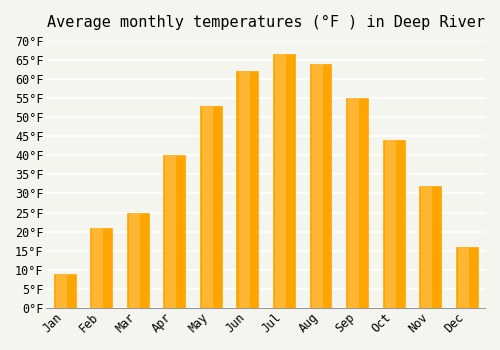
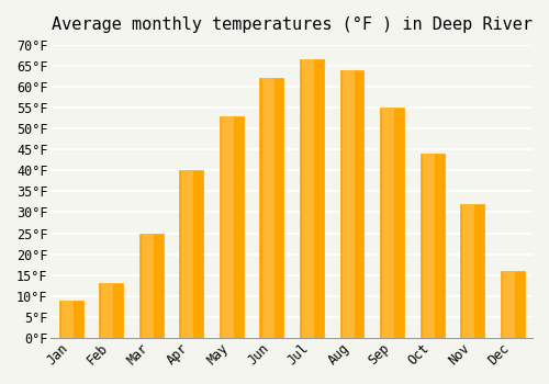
Feb: 21.0°F -> 13.0°F
